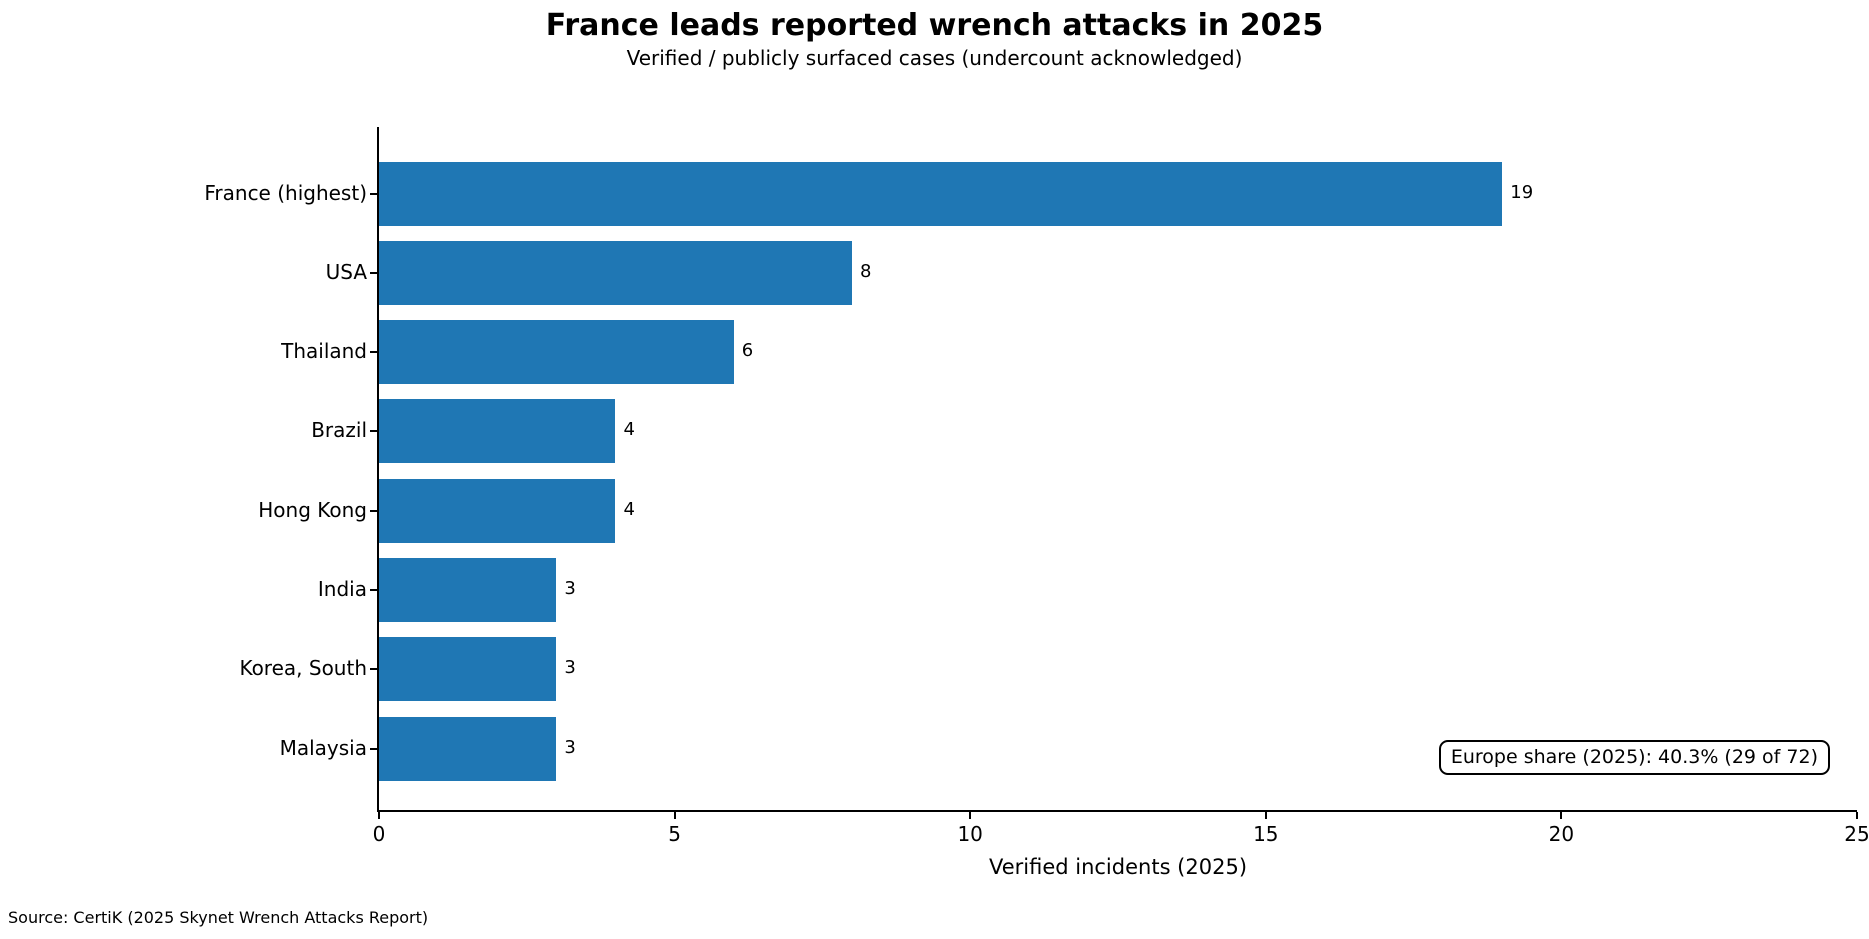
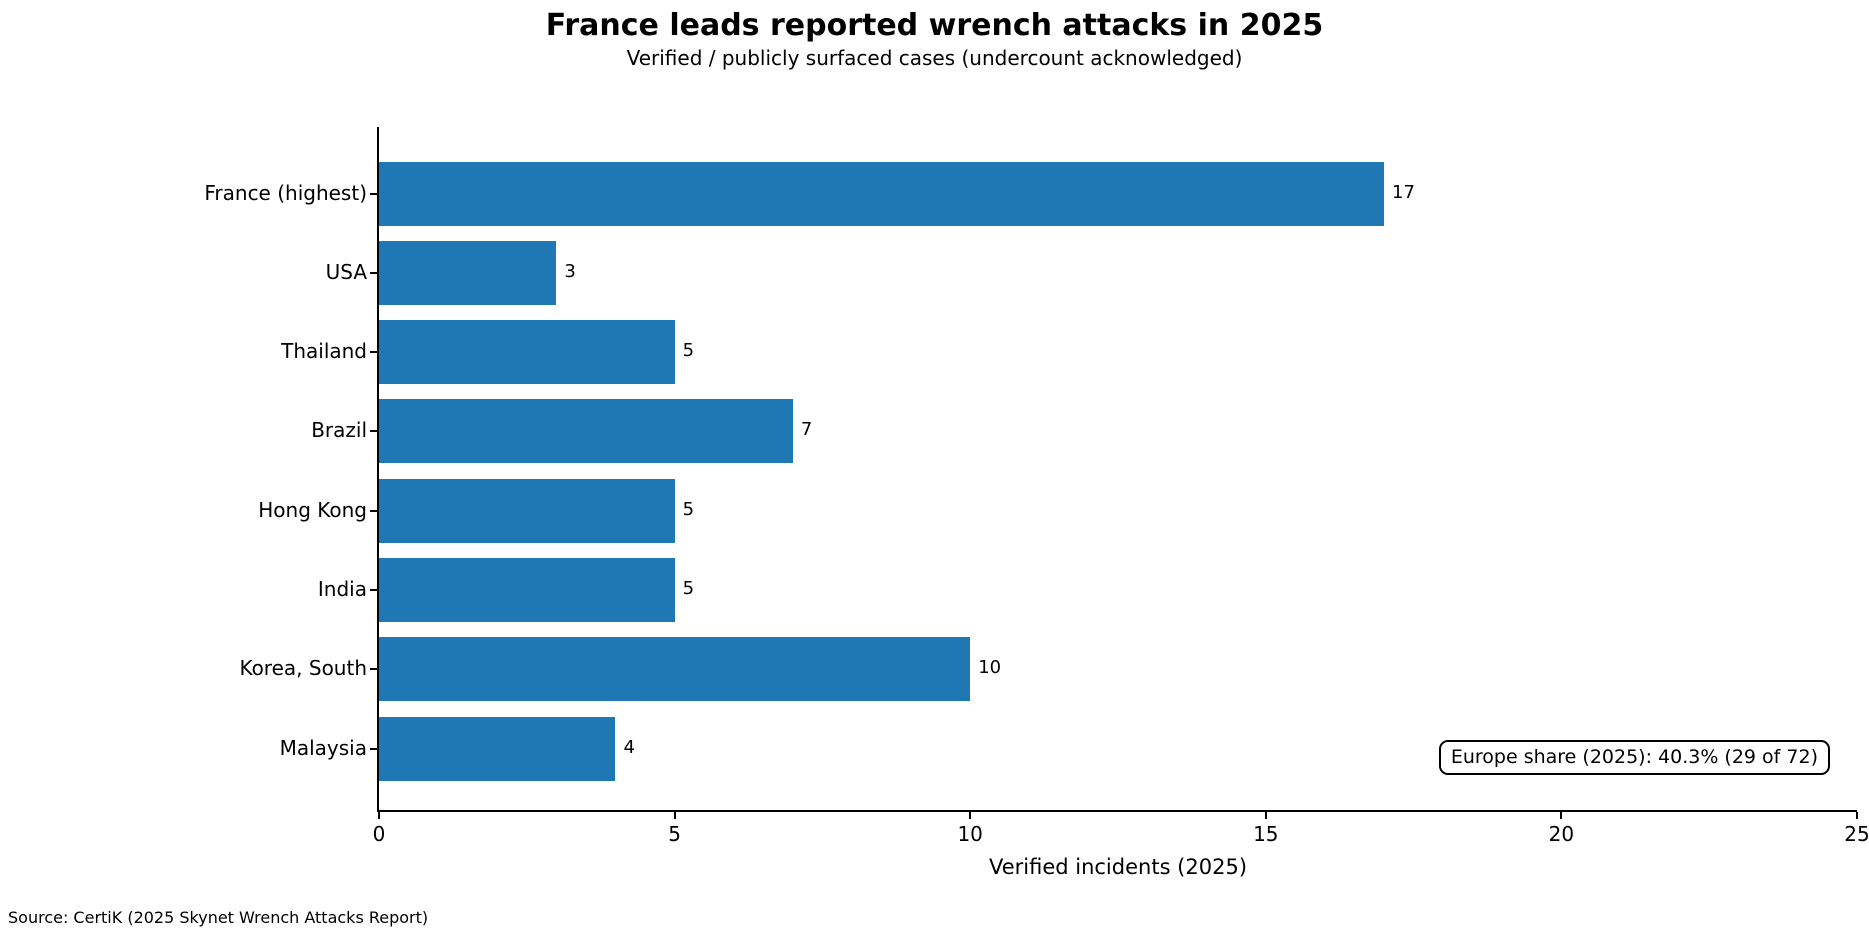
France (highest): 19 -> 17
USA: 8 -> 3
Thailand: 6 -> 5
Brazil: 4 -> 7
Hong Kong: 4 -> 5
India: 3 -> 5
Korea, South: 3 -> 10
Malaysia: 3 -> 4
